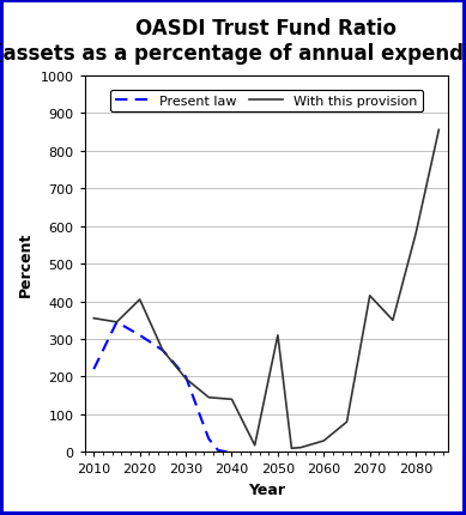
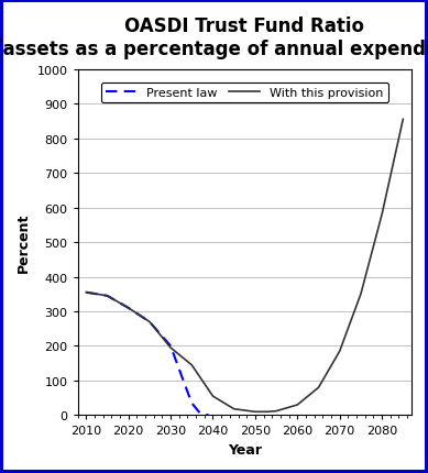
Present law/2010: 220 -> 355
With this provision/2020: 405 -> 310
With this provision/2040: 140 -> 55
With this provision/2050: 310 -> 10
With this provision/2070: 415 -> 185
